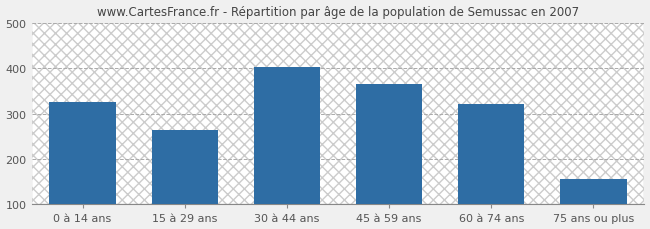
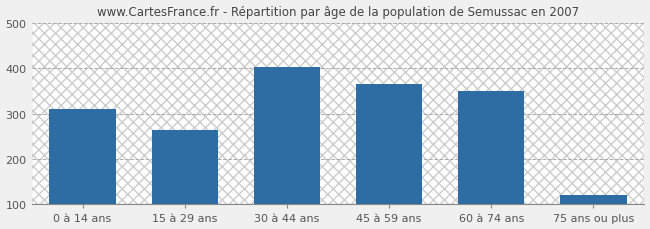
0 à 14 ans: 325 -> 310
60 à 74 ans: 322 -> 350
75 ans ou plus: 157 -> 120
